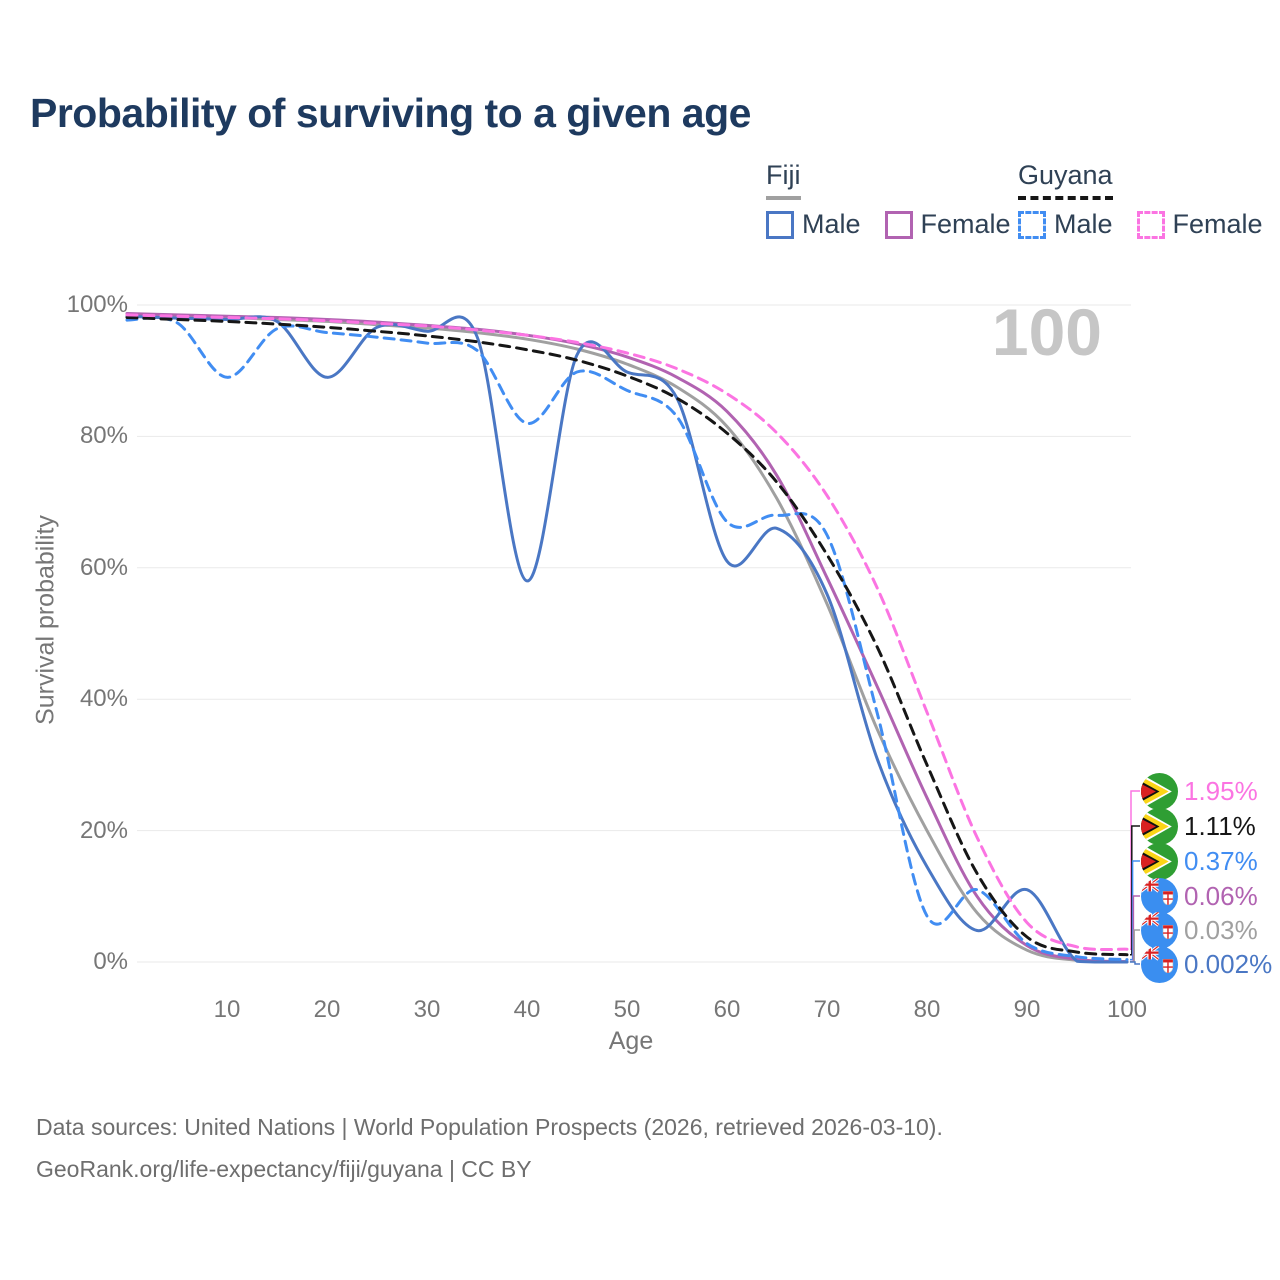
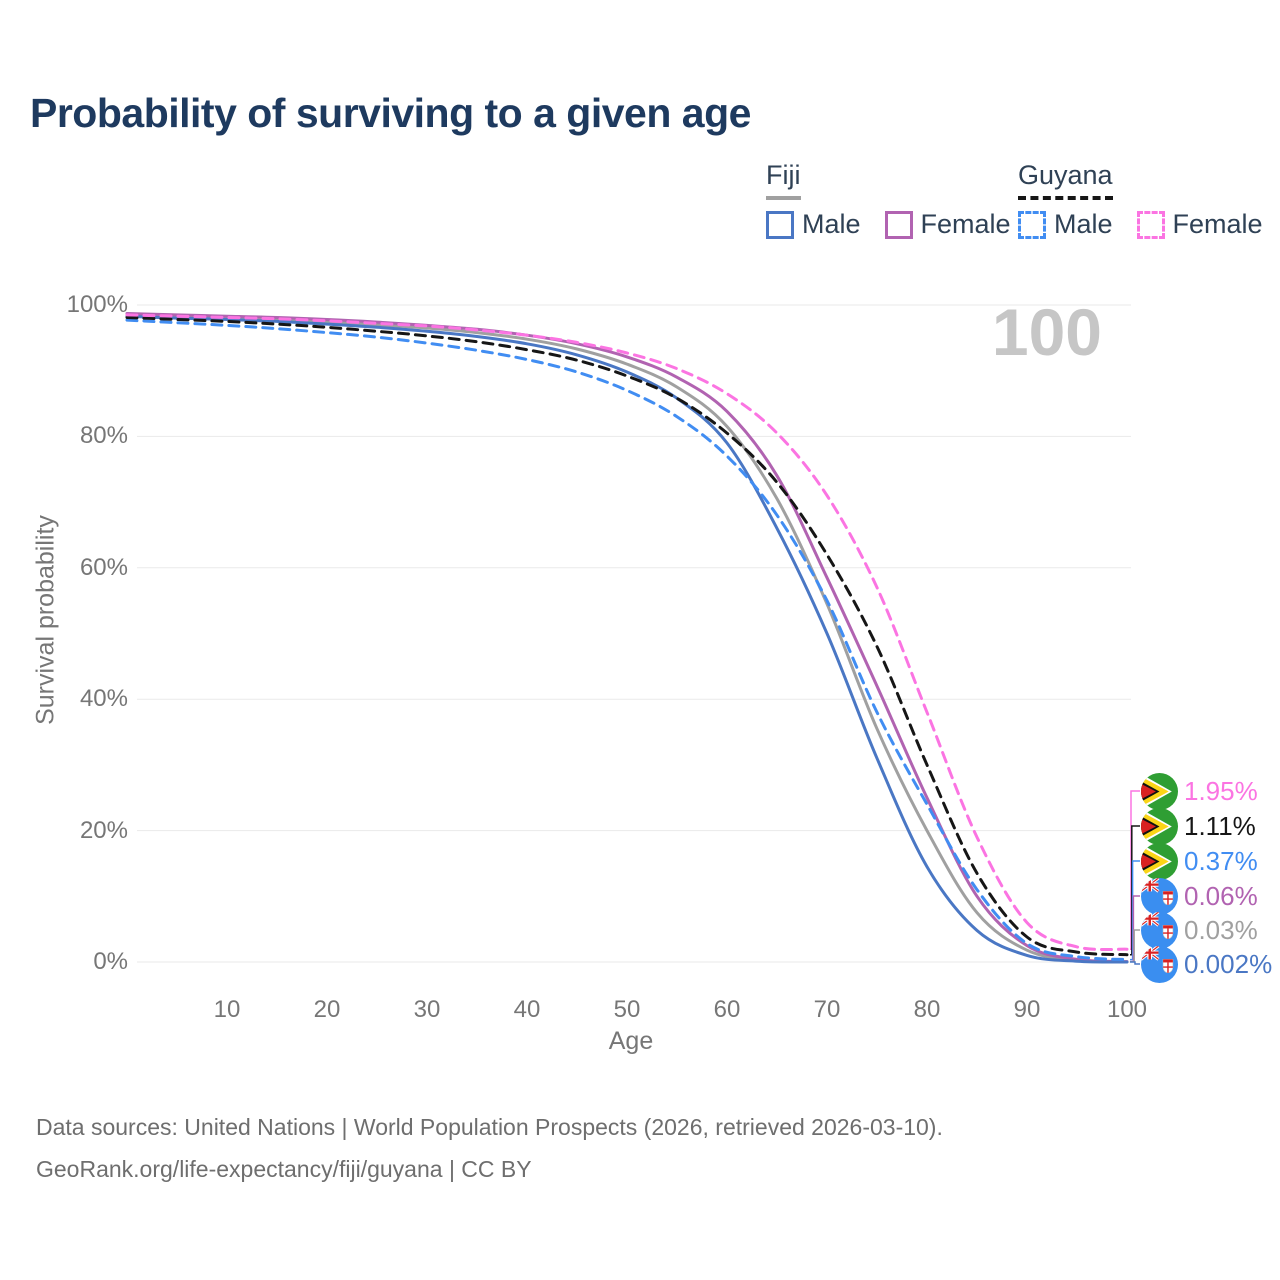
Guyana Male/10: 89% -> 97%
Fiji Male/20: 89% -> 97%
Fiji Male/40: 58% -> 94%
Guyana Male/40: 82% -> 92%
Fiji Male/60: 61% -> 79%
Guyana Male/60: 67% -> 77%
Fiji Male/70: 56% -> 50%
Guyana Male/70: 65% -> 55%
Guyana Male/80: 7% -> 24%
Fiji Male/90: 11% -> 1%
